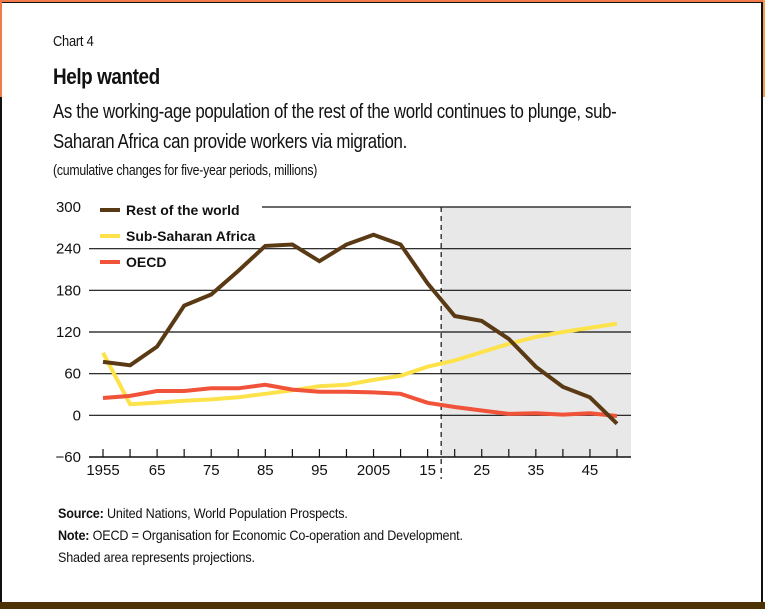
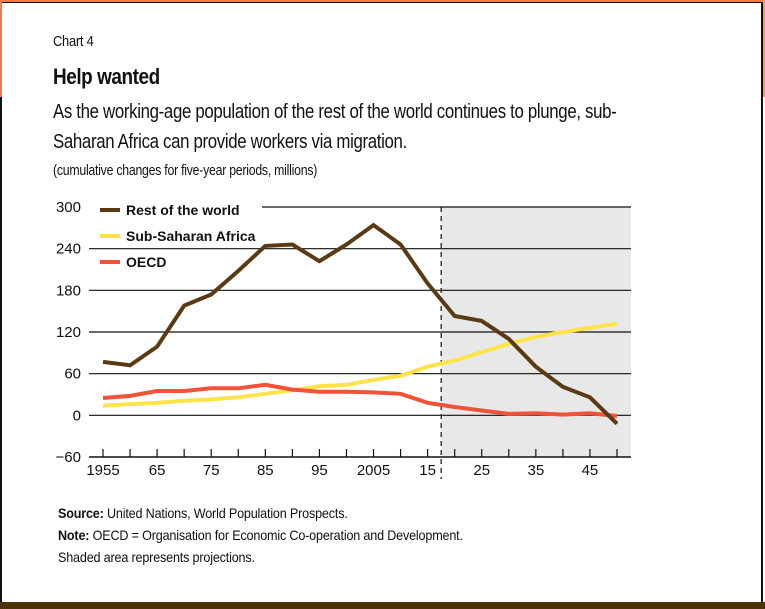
Sub-Saharan Africa/1955: 90 -> 10
Rest of the world/2005: 260 -> 270
